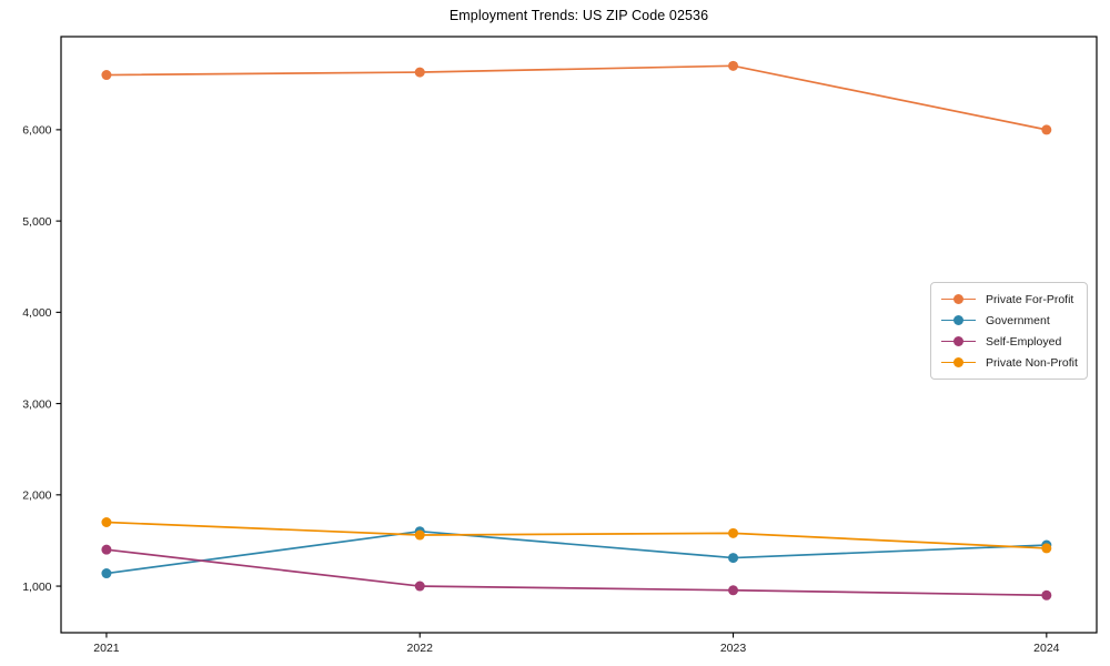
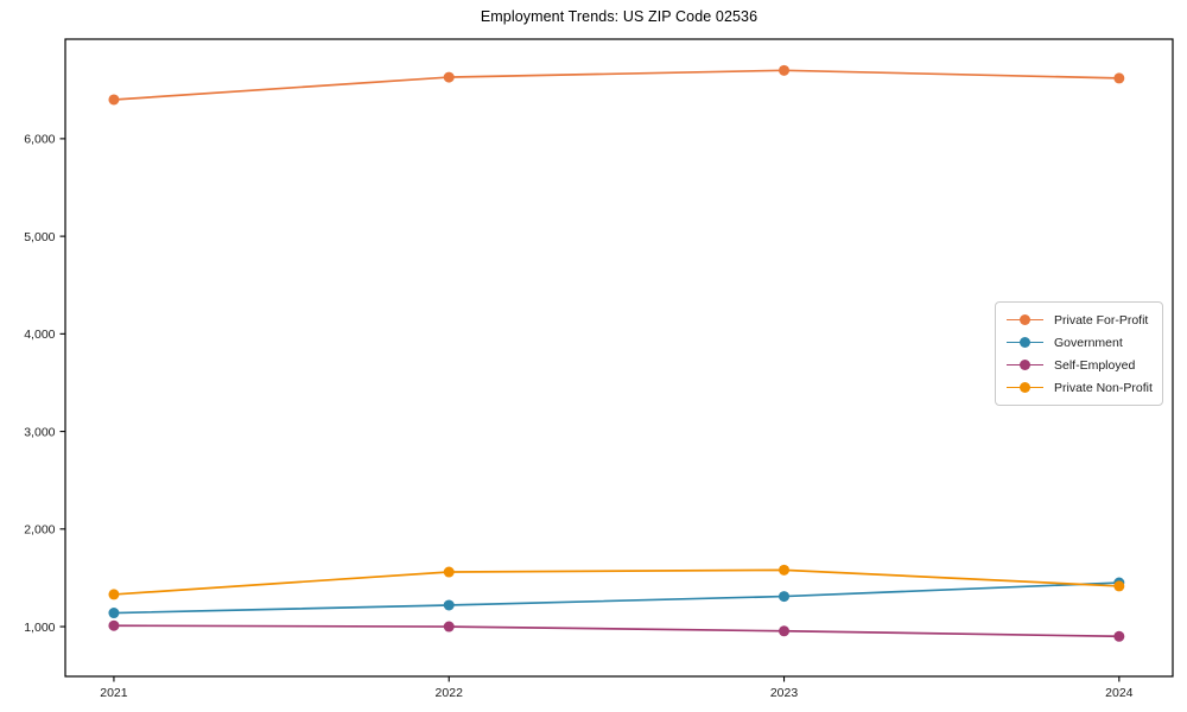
Private For-Profit/2021: 6600 -> 6400
Self-Employed/2021: 1400 -> 1000
Private Non-Profit/2021: 1700 -> 1300
Government/2022: 1600 -> 1200
Private For-Profit/2024: 6000 -> 6600
